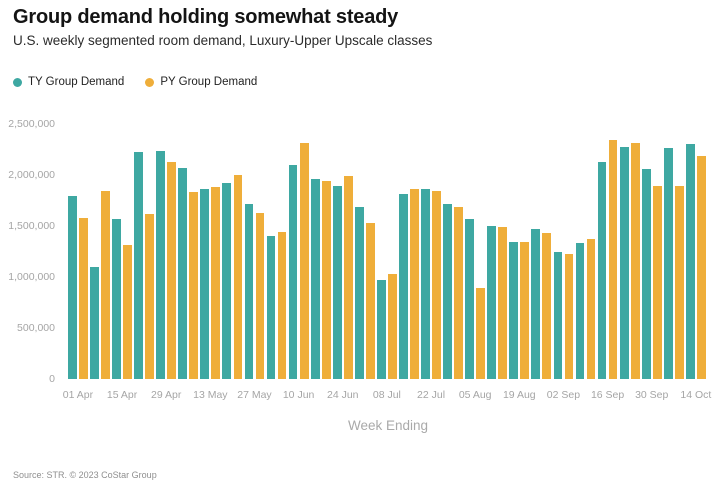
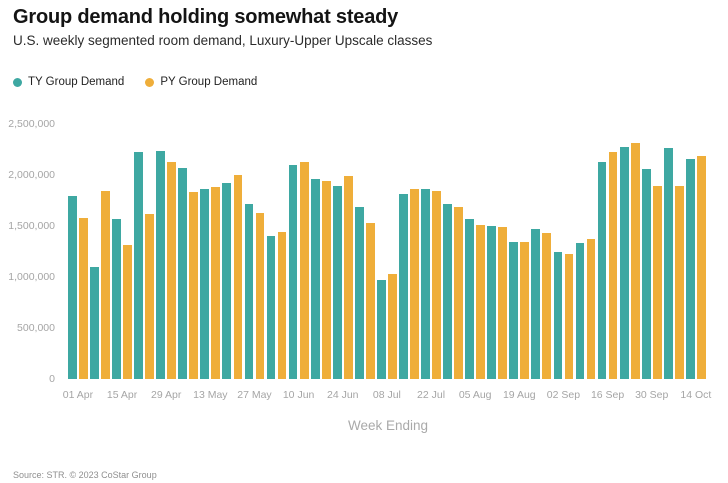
PY Group Demand/10 Jun: 2310000 -> 2130000
PY Group Demand/05 Aug: 890000 -> 1510000
PY Group Demand/16 Sep: 2340000 -> 2220000
TY Group Demand/14 Oct: 2300000 -> 2160000
